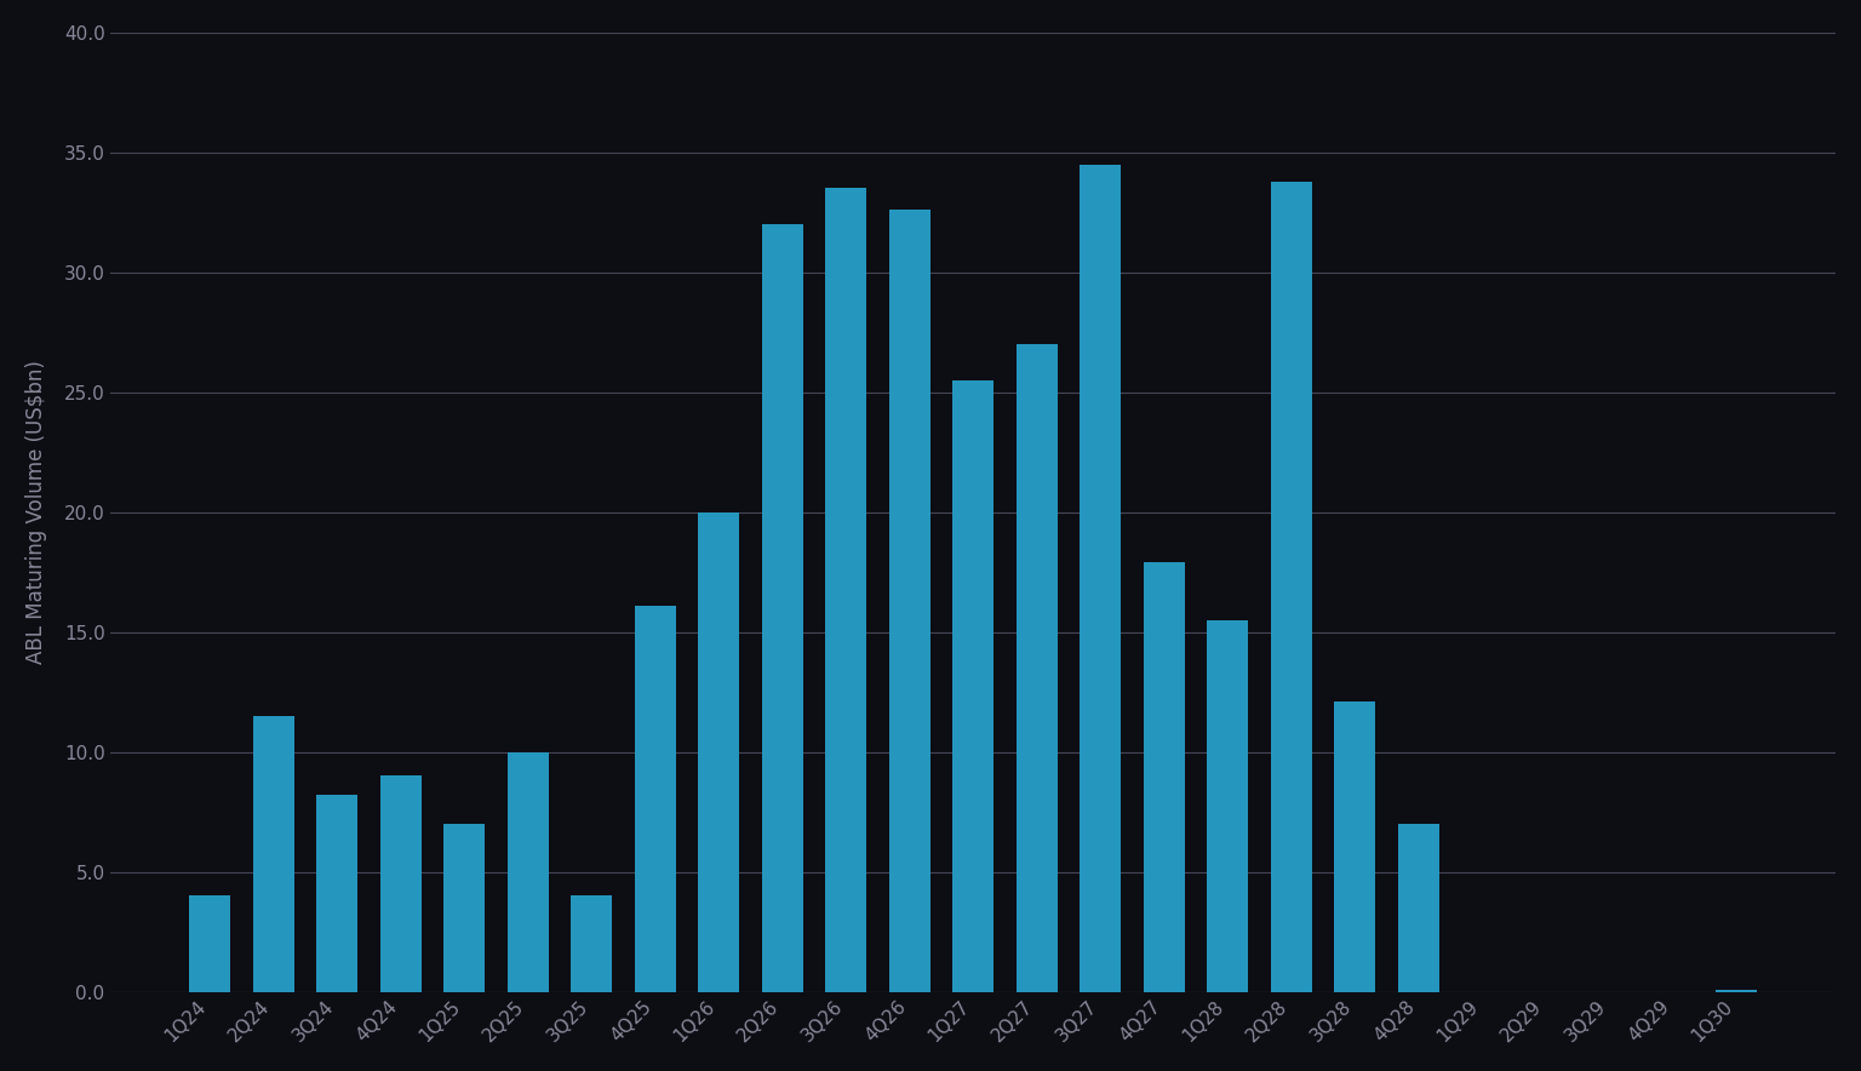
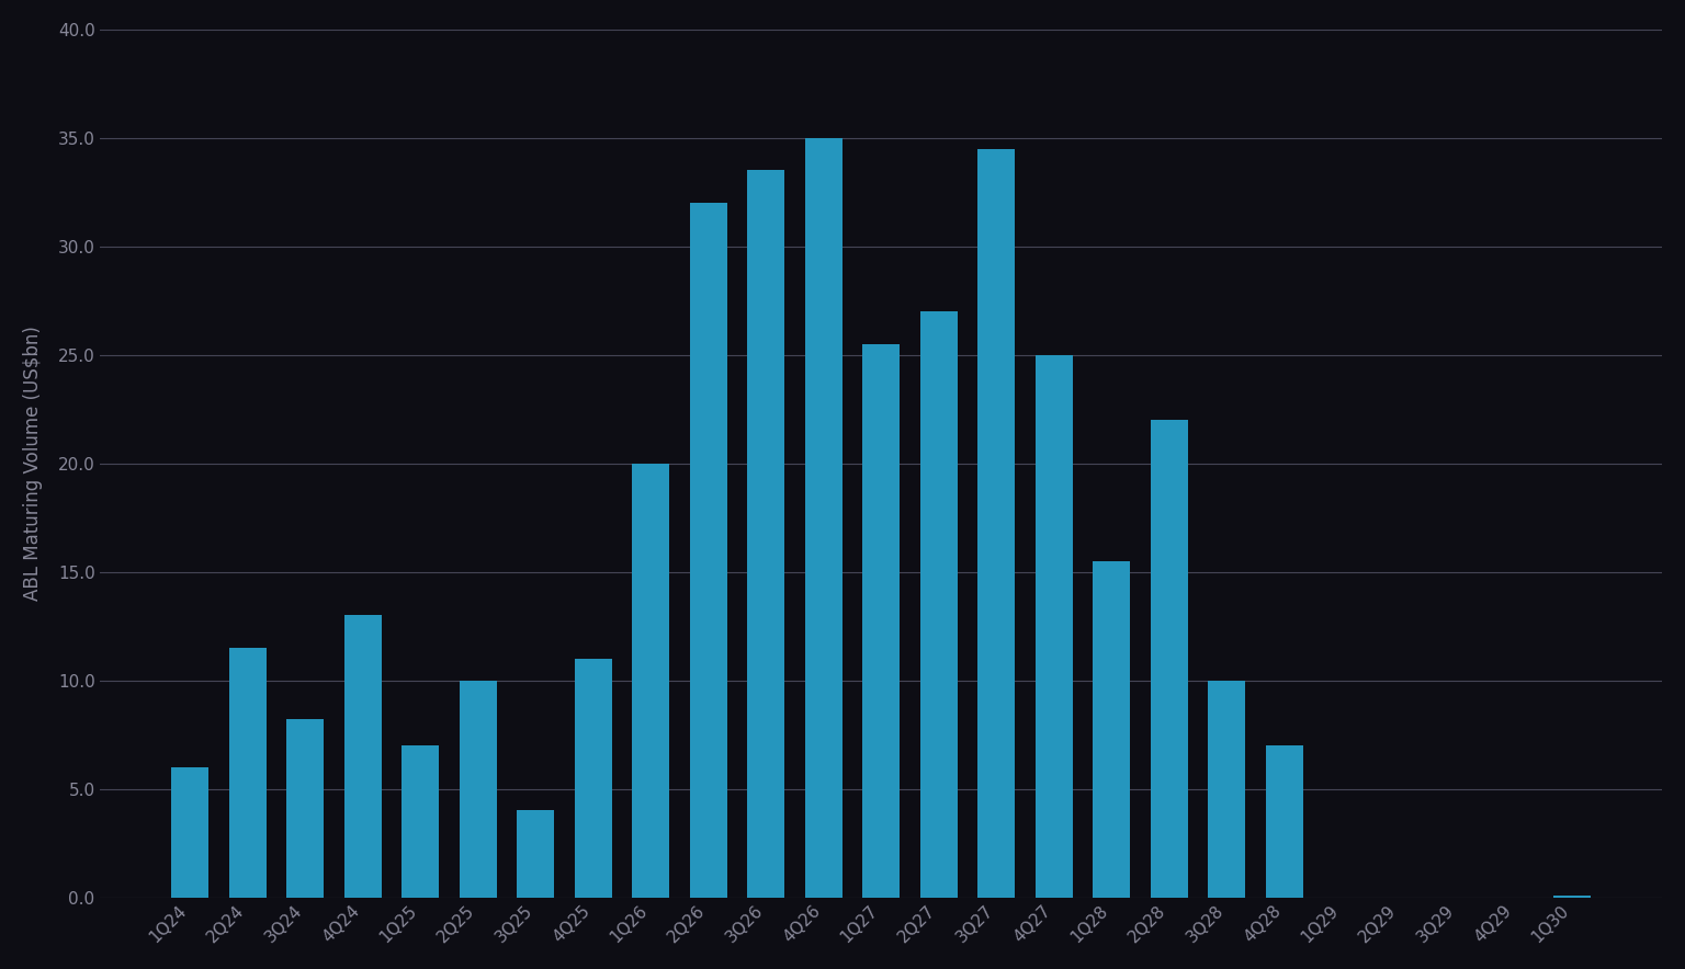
1Q24: 4.0 -> 6.0
4Q24: 9.0 -> 13.0
4Q25: 16.1 -> 11.0
4Q26: 32.6 -> 35.0
4Q27: 17.9 -> 25.0
2Q28: 33.8 -> 22.0
3Q28: 12.1 -> 10.0
